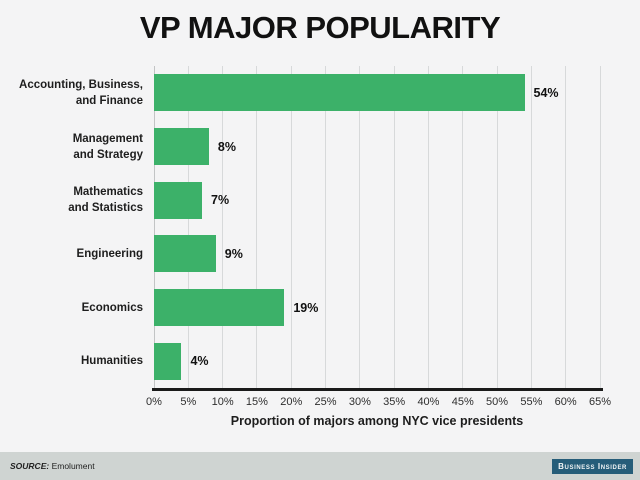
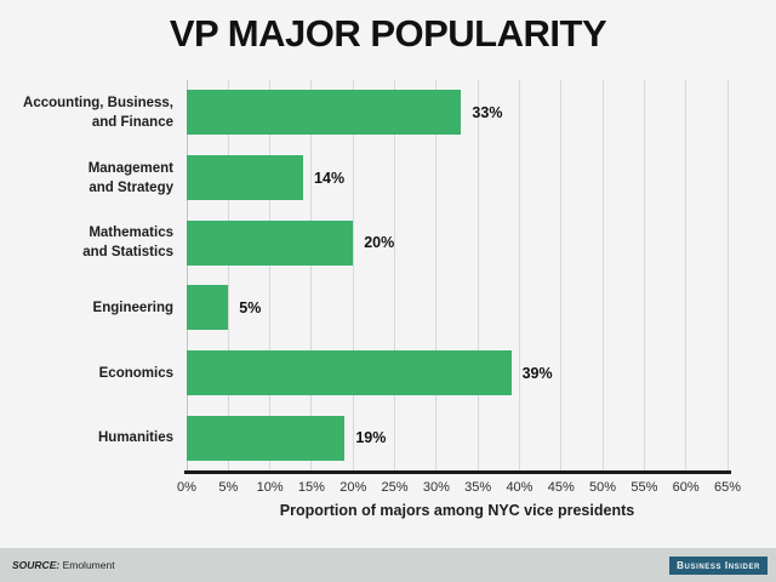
Accounting, Business, and Finance: 54% -> 33%
Management and Strategy: 8% -> 14%
Mathematics and Statistics: 7% -> 20%
Engineering: 9% -> 5%
Economics: 19% -> 39%
Humanities: 4% -> 19%
